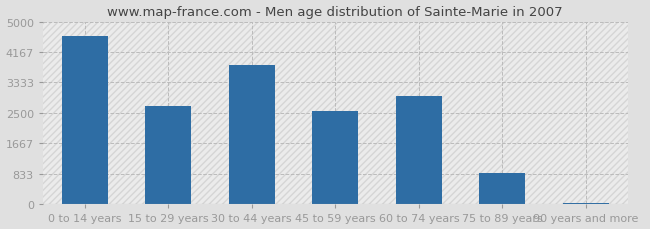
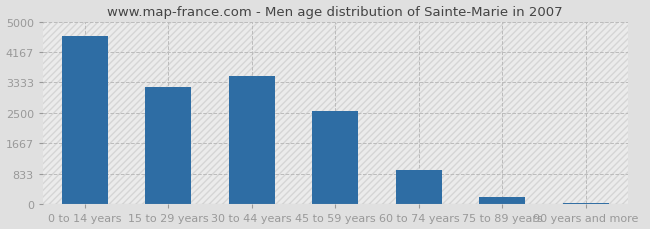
15 to 29 years: 2700 -> 3200
30 to 44 years: 3800 -> 3500
60 to 74 years: 2950 -> 950
75 to 89 years: 850 -> 200
